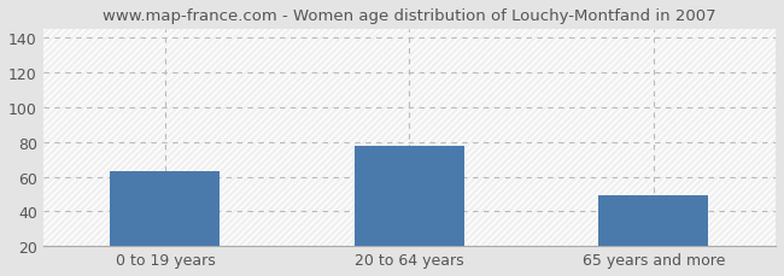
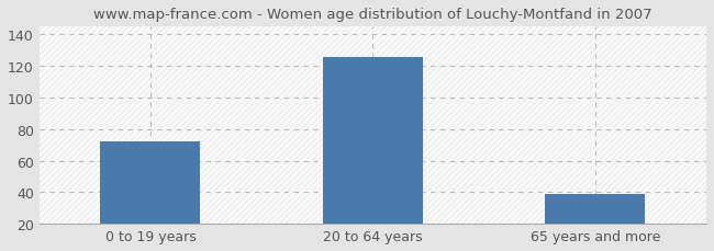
0 to 19 years: 63 -> 72
20 to 64 years: 78 -> 126
65 years and more: 49 -> 39
